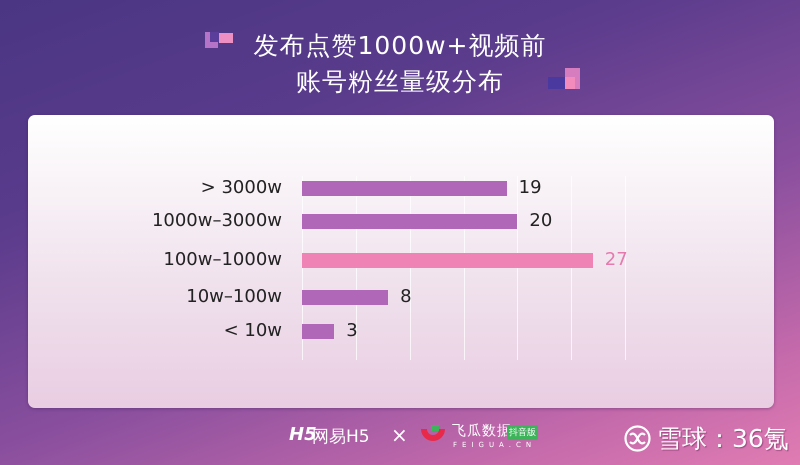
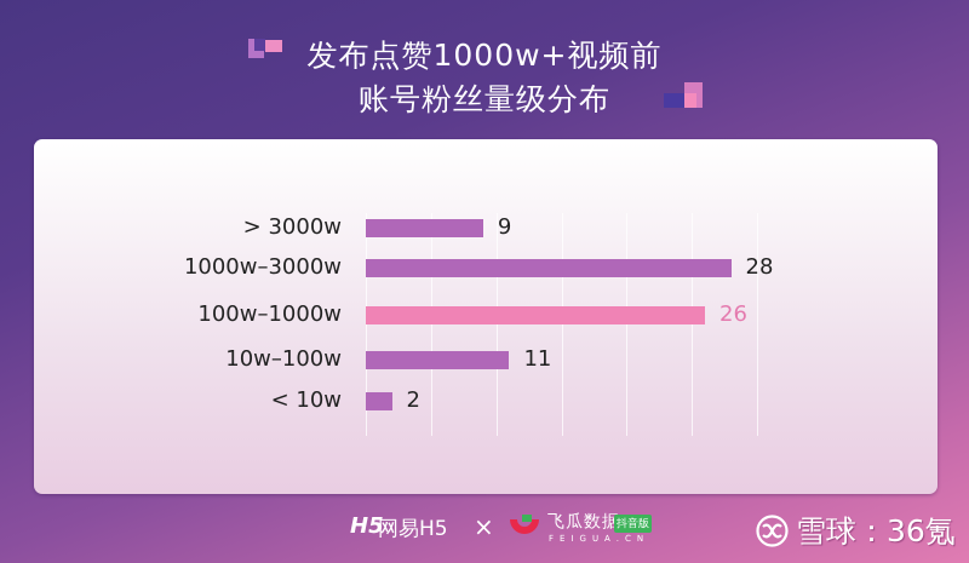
> 3000w: 19 -> 9
1000w–3000w: 20 -> 28
100w–1000w: 27 -> 26
10w–100w: 8 -> 11
< 10w: 3 -> 2
